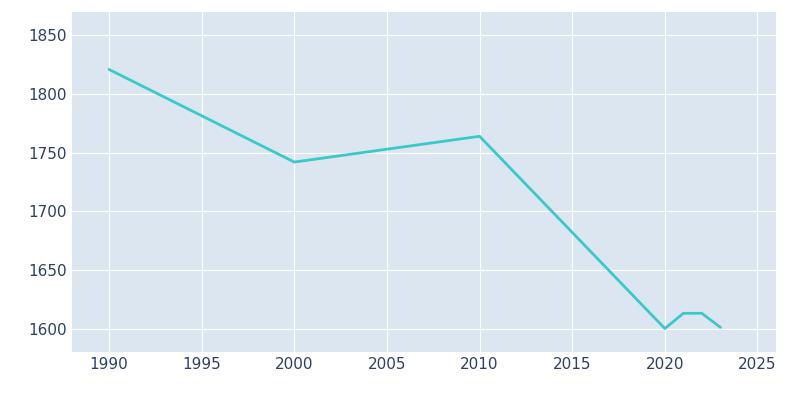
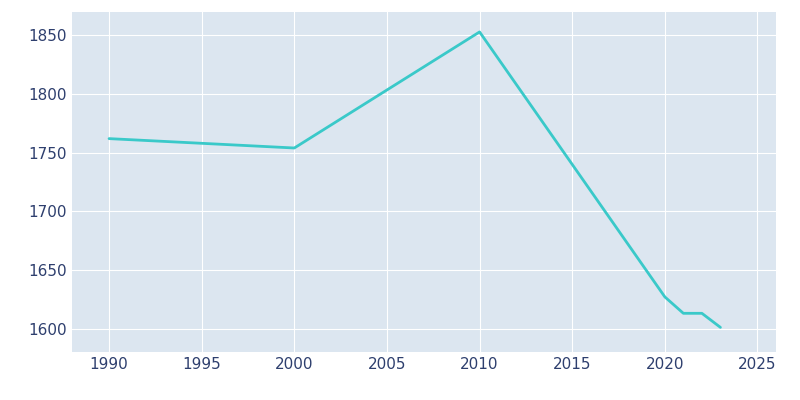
1990: 1821 -> 1762
2000: 1742 -> 1754
2010: 1764 -> 1853
2020: 1600 -> 1627
